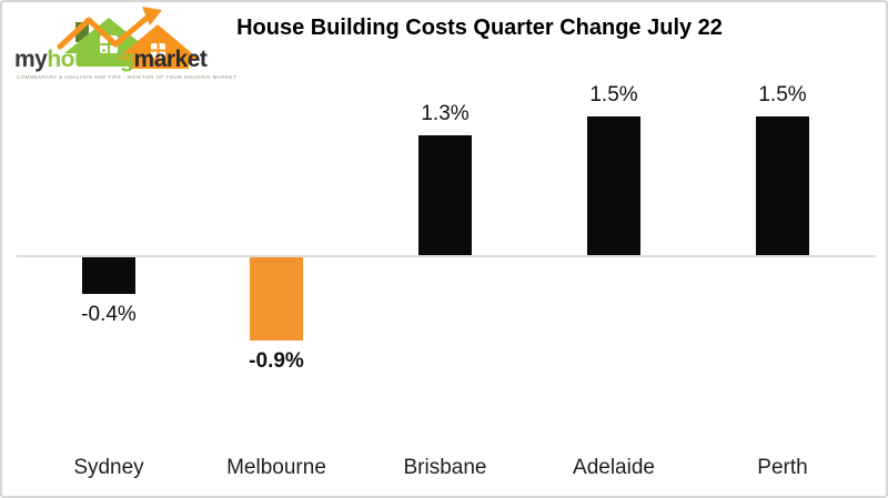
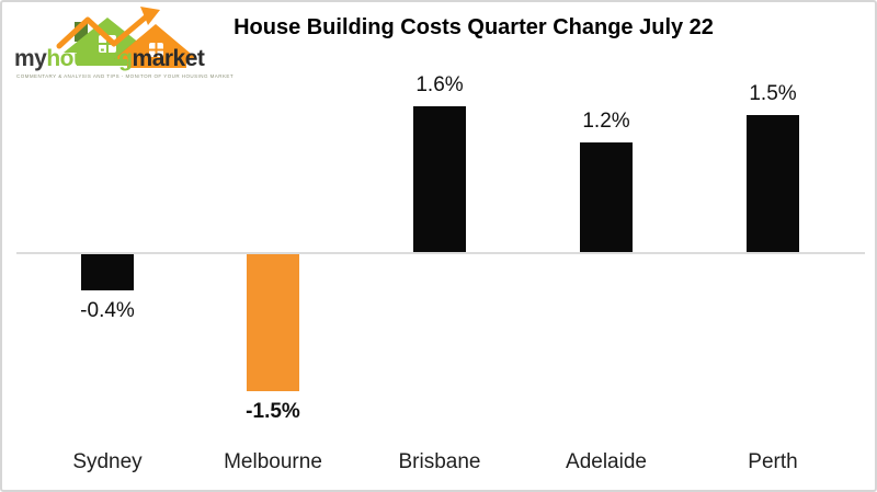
Melbourne: -0.9% -> -1.5%
Brisbane: 1.3% -> 1.6%
Adelaide: 1.5% -> 1.2%
